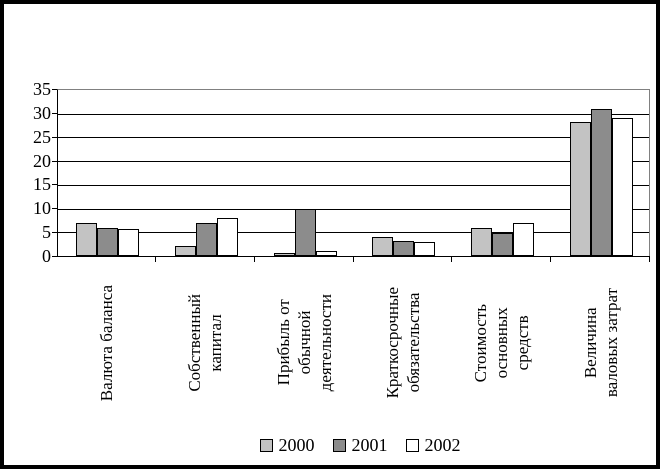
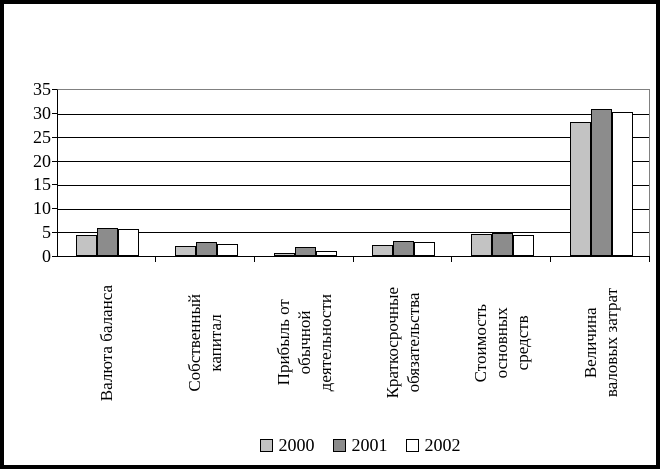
2000/Валюта баланса: 7 -> 4
2001/Собственный капитал: 7 -> 3
2002/Собственный капитал: 8 -> 3
2001/Прибыль от обычной деятельности: 10 -> 2
2000/Краткосрочные обязательства: 4 -> 2
2000/Стоимость основных средств: 6 -> 5
2002/Стоимость основных средств: 7 -> 4
2002/Величина валовых затрат: 29 -> 30
